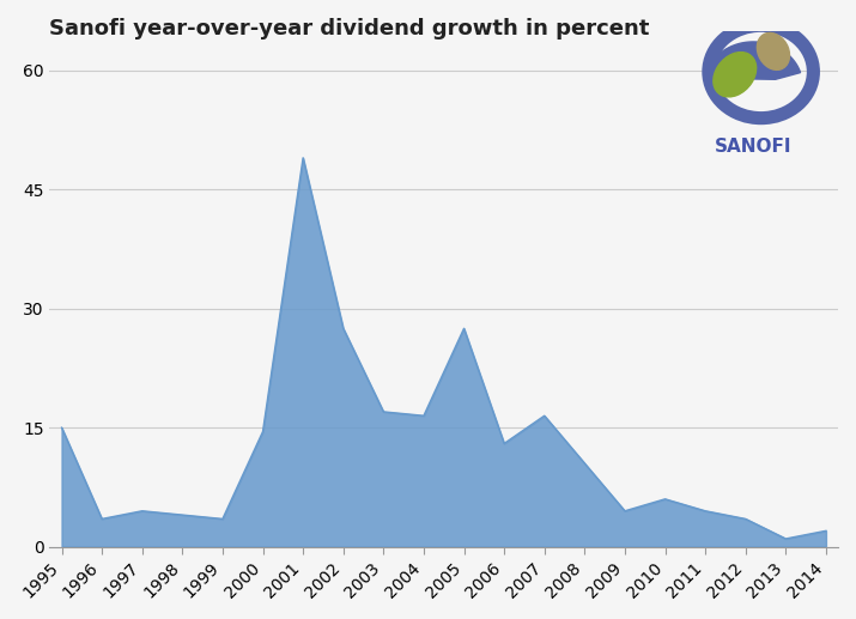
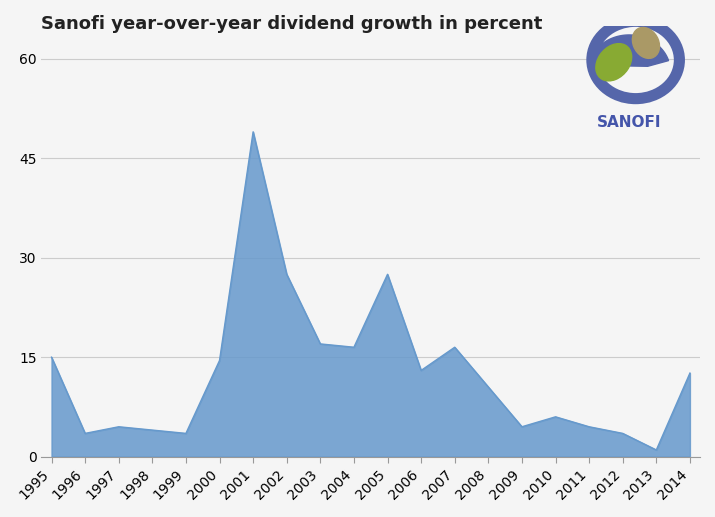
2014: 2.0 -> 12.6
